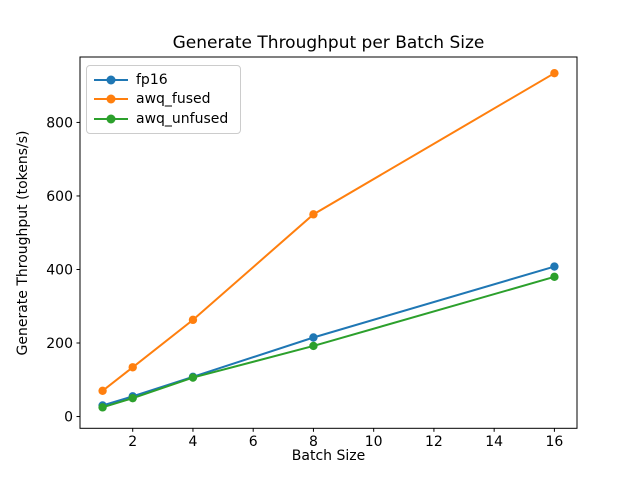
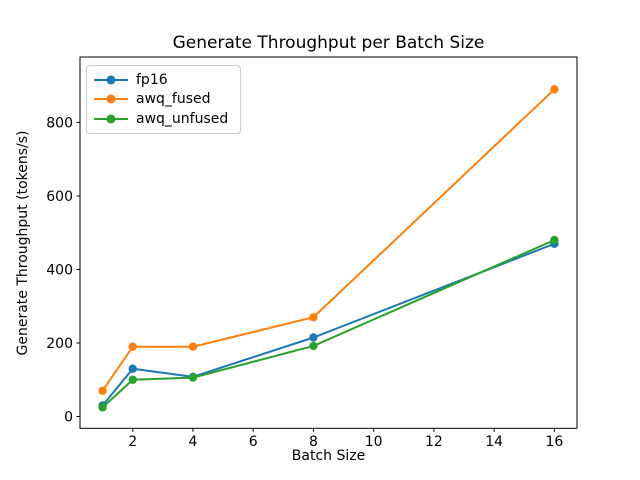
fp16/2: 60 -> 130
awq_fused/2: 130 -> 190
awq_unfused/2: 50 -> 100
awq_fused/4: 260 -> 190
awq_fused/8: 550 -> 270
fp16/16: 410 -> 470
awq_fused/16: 930 -> 890
awq_unfused/16: 380 -> 480
